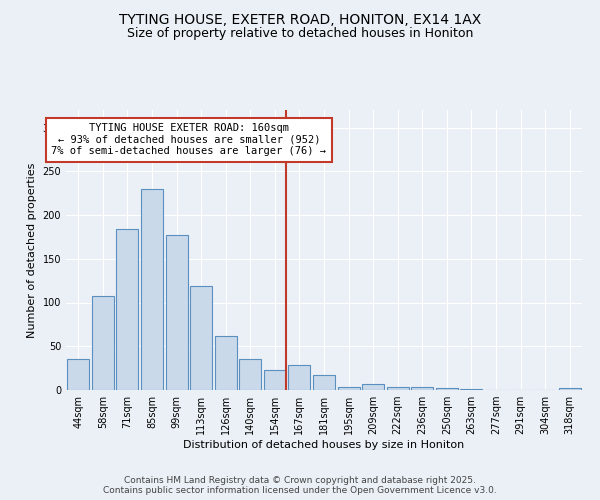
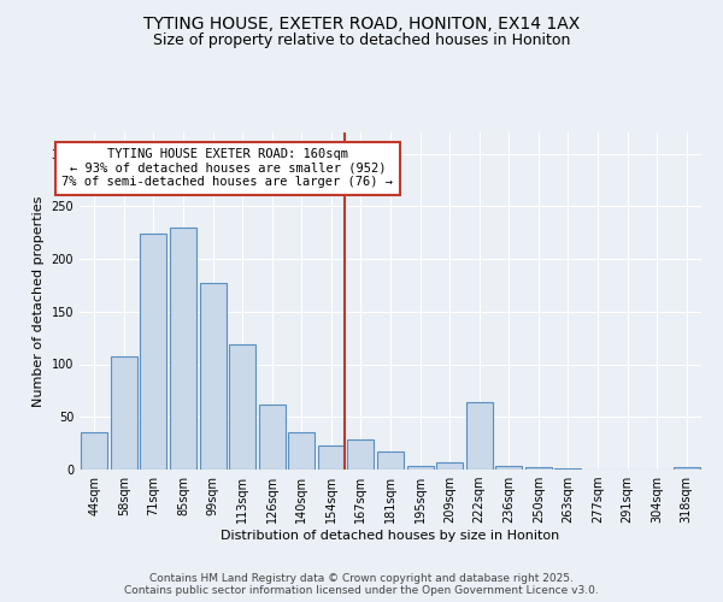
71sqm: 184 -> 224
222sqm: 3 -> 64
